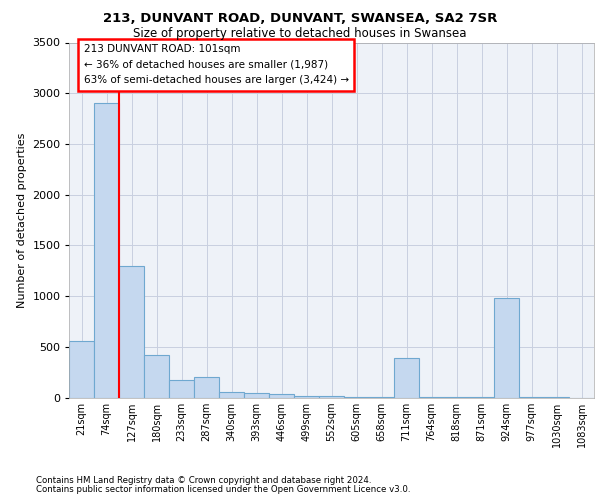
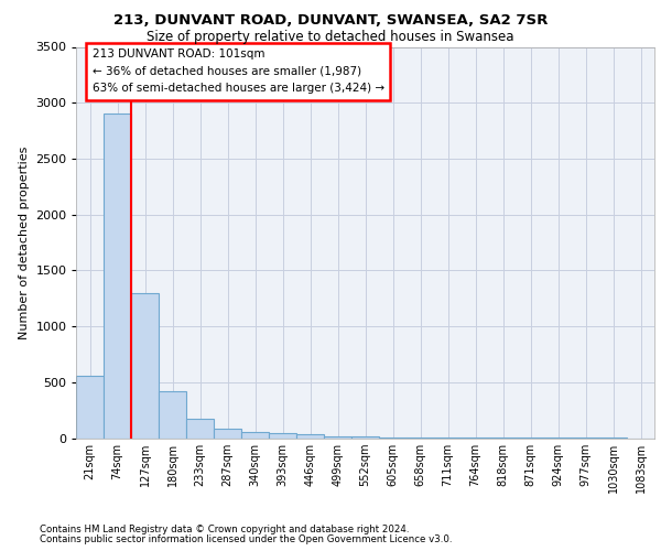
287sqm: 200 -> 80
711sqm: 390 -> 0
924sqm: 980 -> 0
